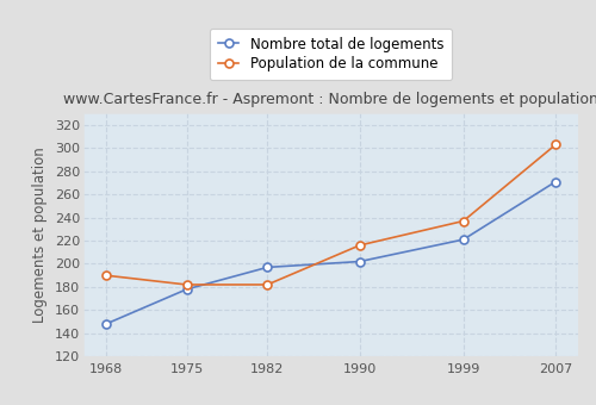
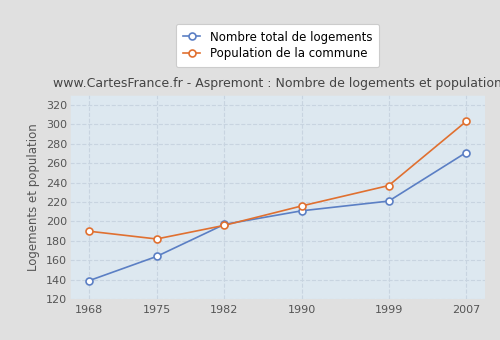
Nombre total de logements/1968: 148 -> 139
Nombre total de logements/1975: 178 -> 164
Population de la commune/1982: 182 -> 196
Nombre total de logements/1990: 202 -> 211
